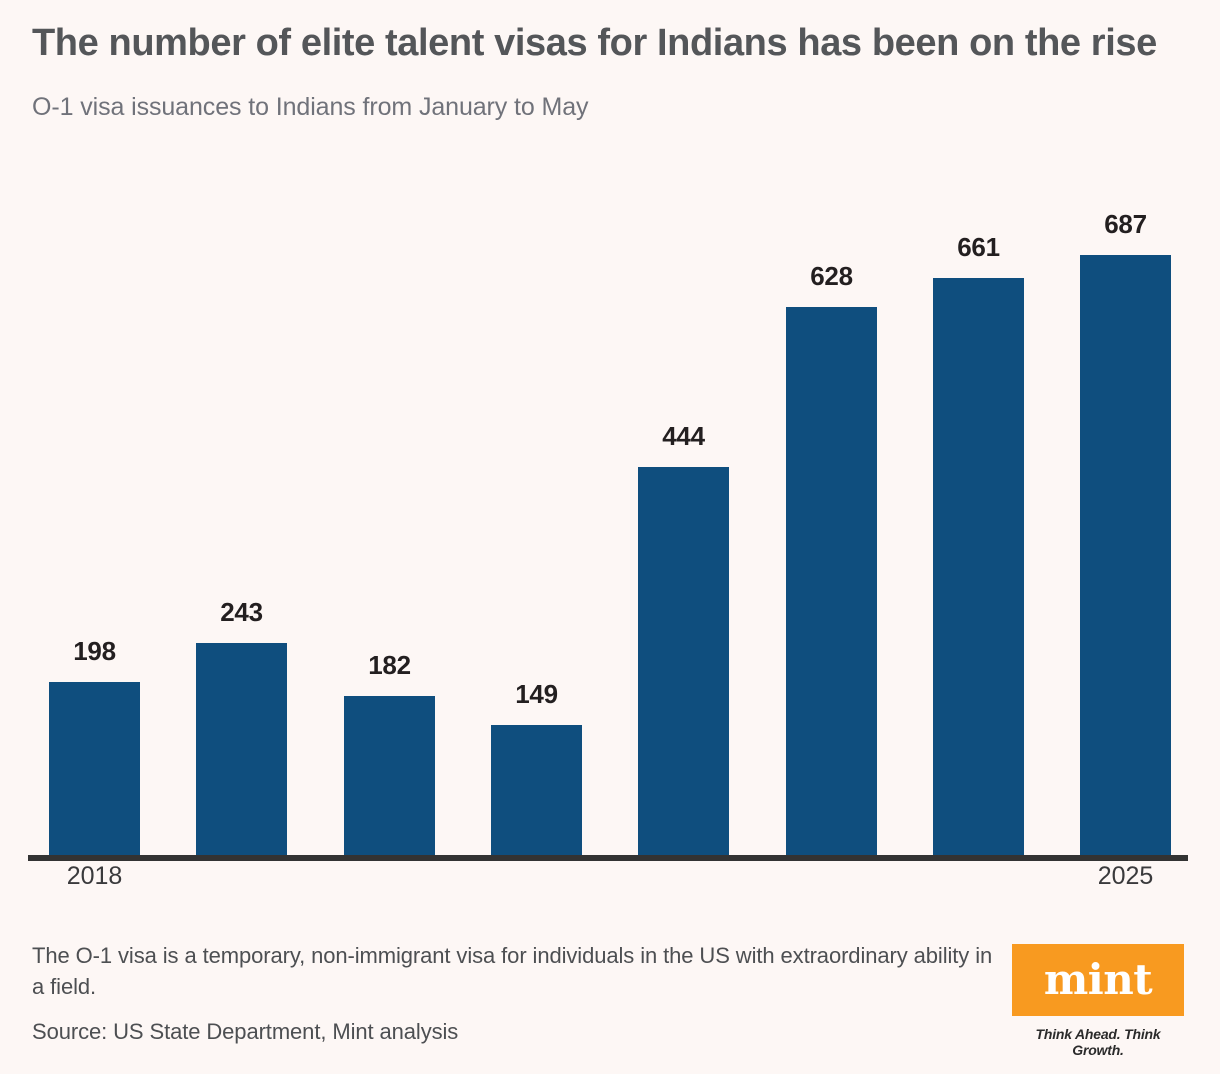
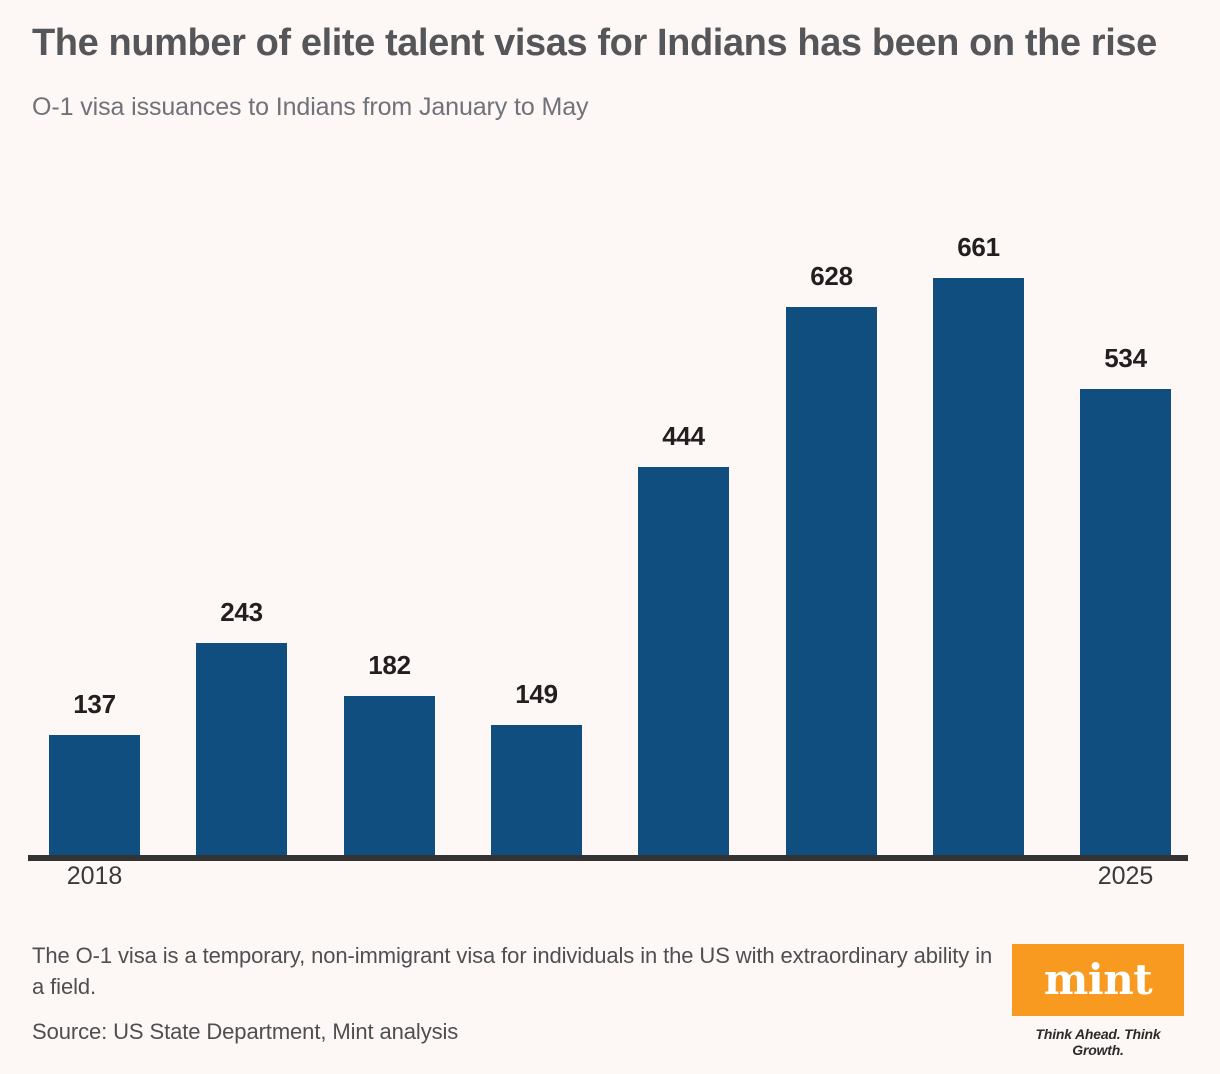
2018: 198 -> 137
2025: 687 -> 534
